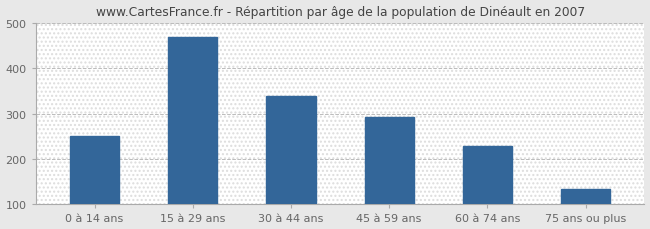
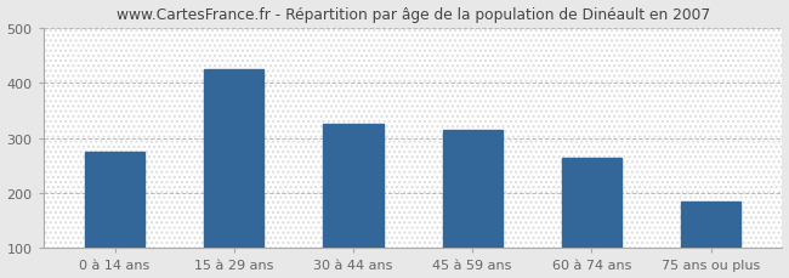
0 à 14 ans: 250 -> 275
15 à 29 ans: 469 -> 425
30 à 44 ans: 338 -> 325
45 à 59 ans: 292 -> 315
60 à 74 ans: 228 -> 265
75 ans ou plus: 135 -> 185
